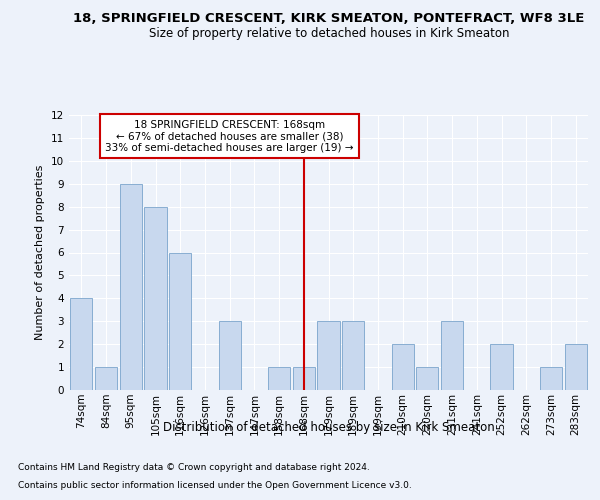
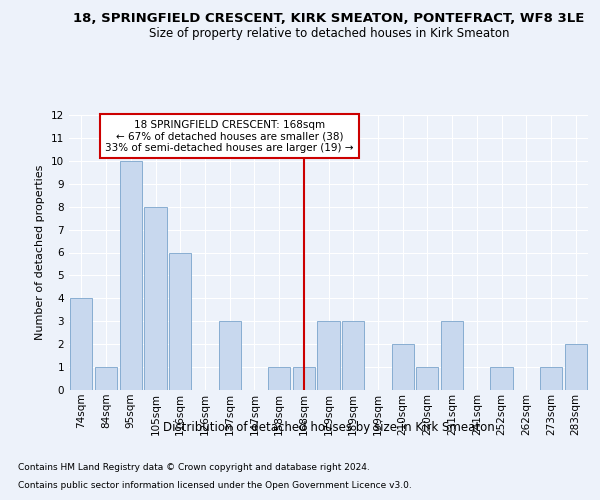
95sqm: 9 -> 10
252sqm: 2 -> 1
